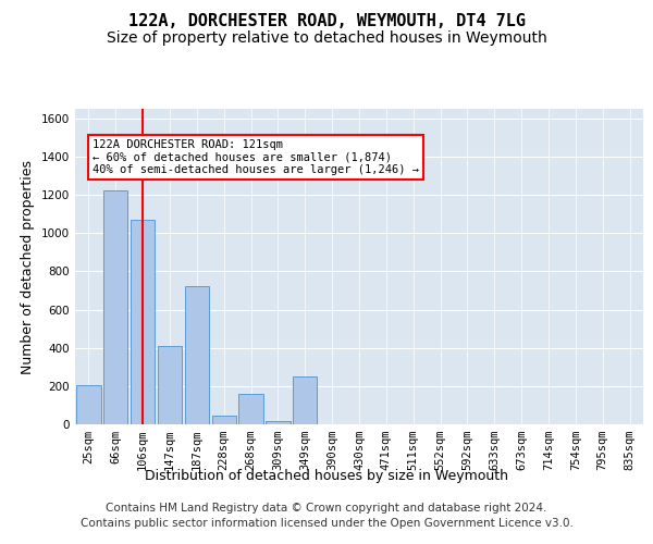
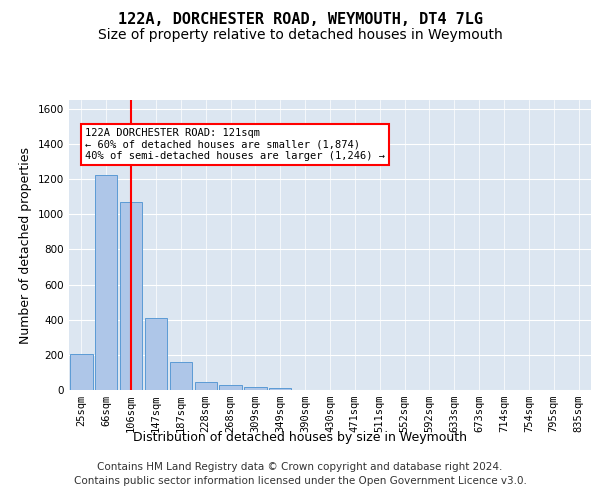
187sqm: 720 -> 160
268sqm: 160 -> 30
349sqm: 250 -> 10
